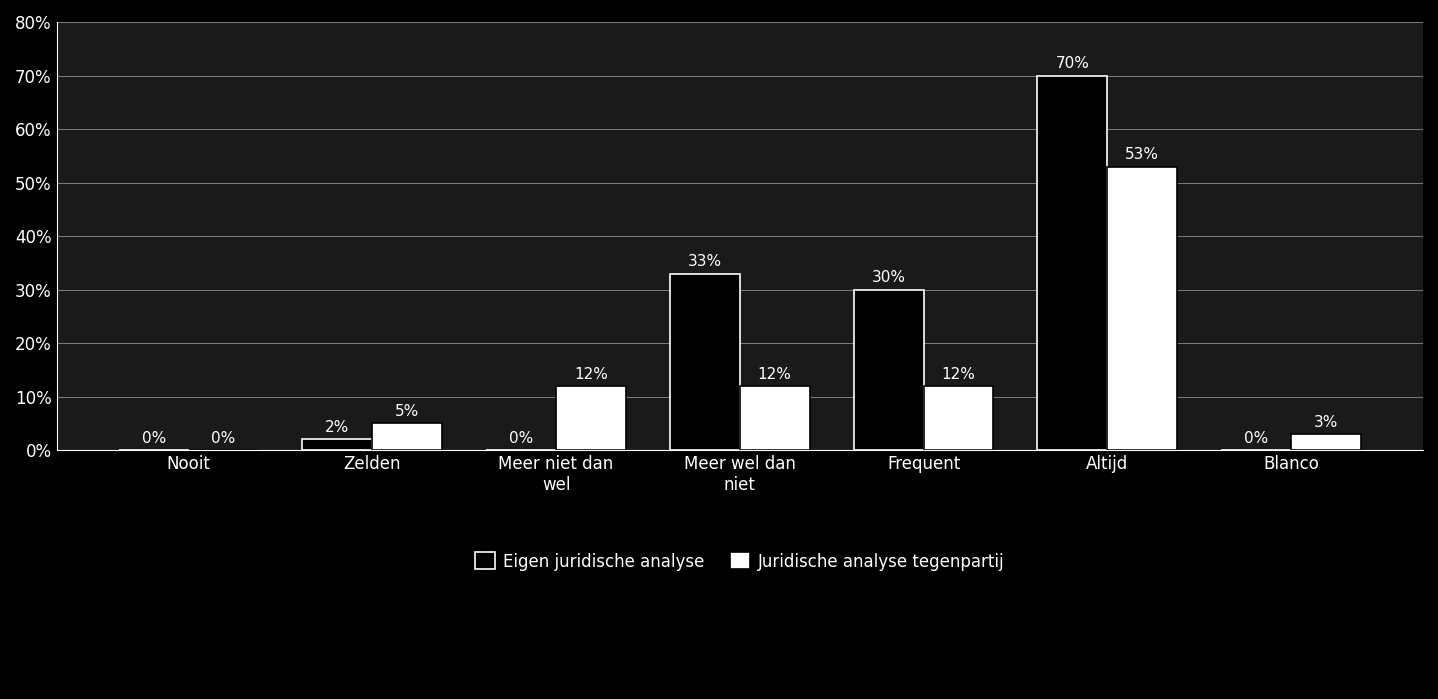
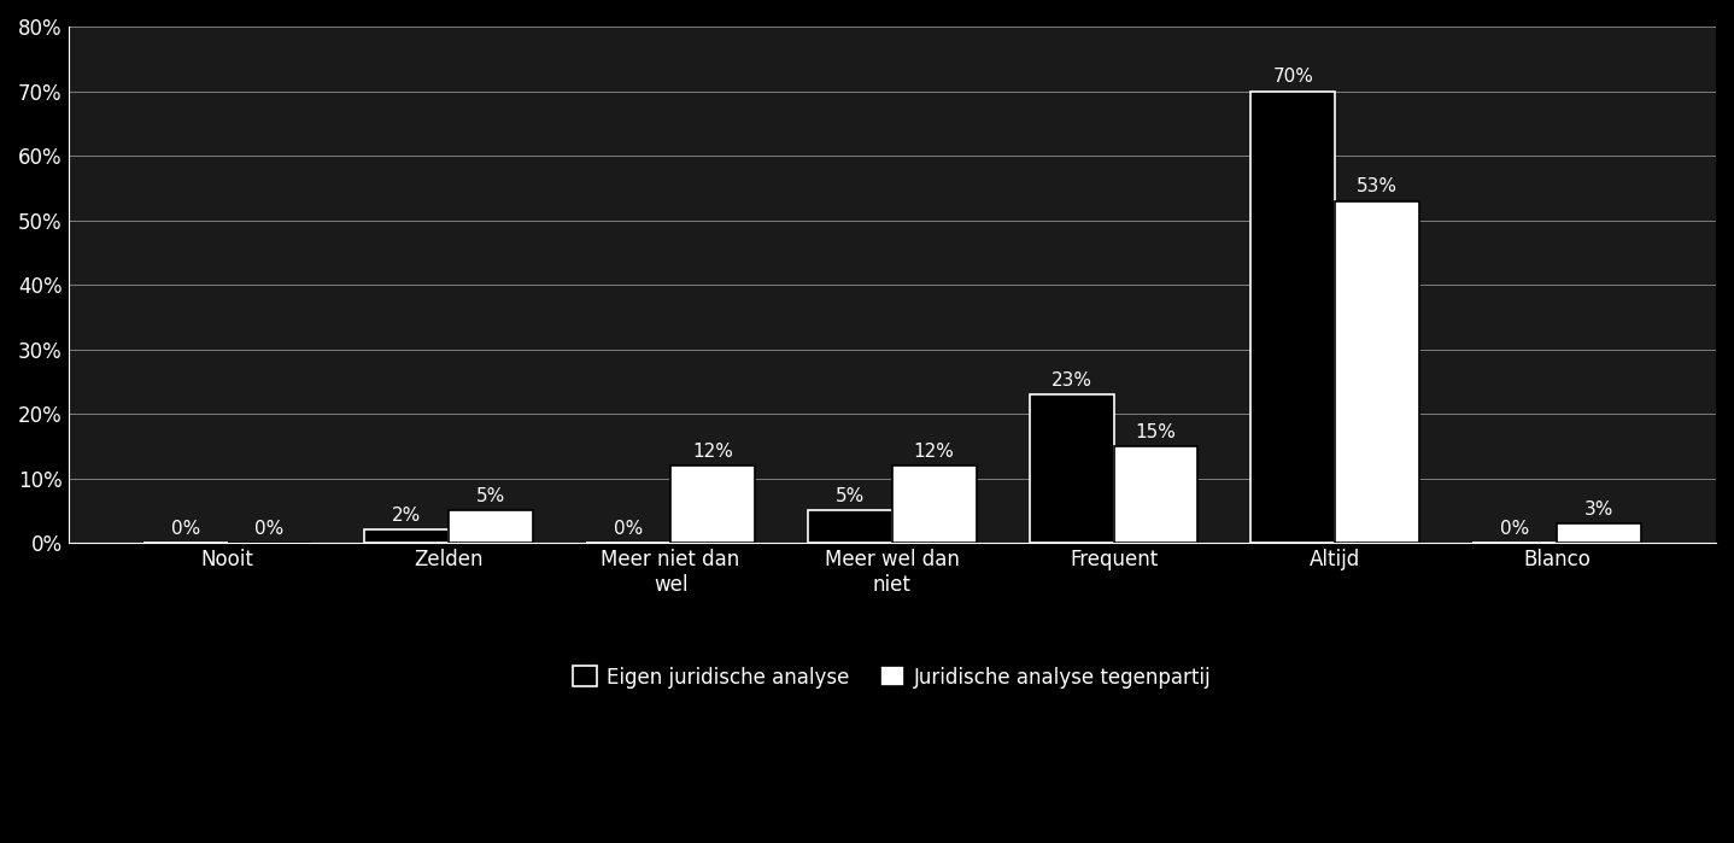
Eigen juridische analyse/Meer wel dan niet: 33% -> 5%
Eigen juridische analyse/Frequent: 30% -> 23%
Juridische analyse tegenpartij/Frequent: 12% -> 15%
